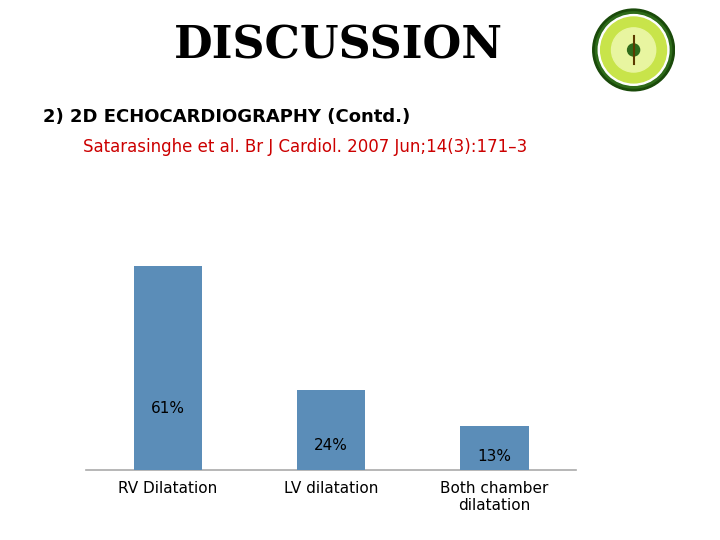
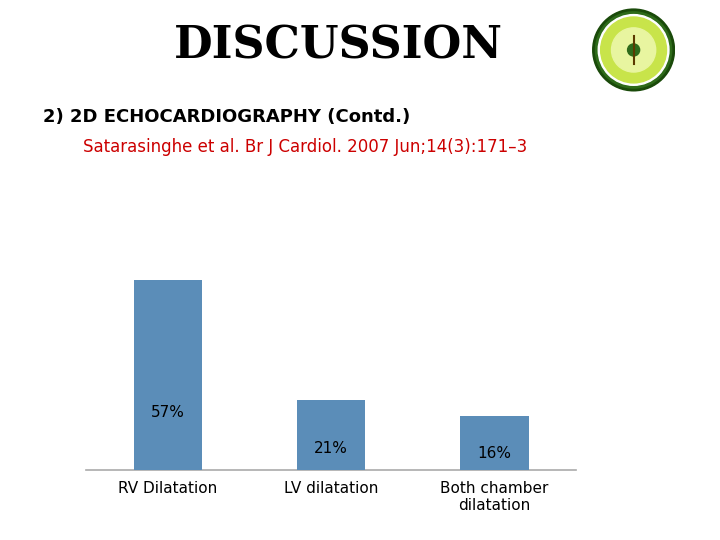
RV Dilatation: 61% -> 57%
LV dilatation: 24% -> 21%
Both chamber dilatation: 13% -> 16%
